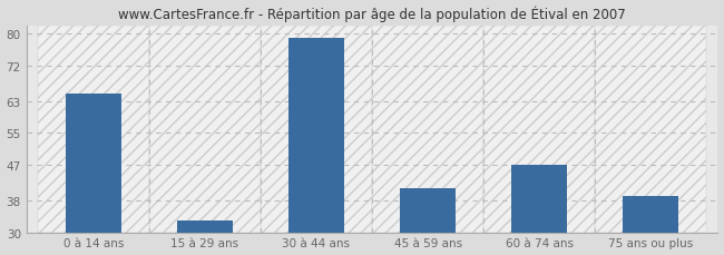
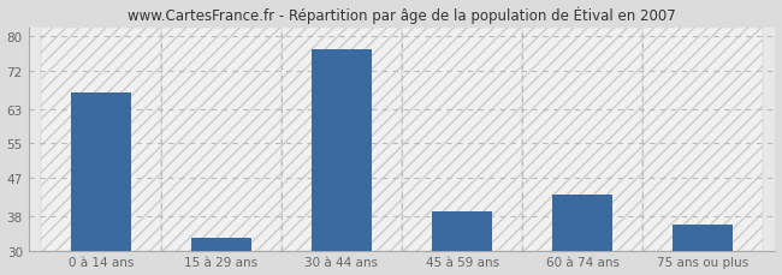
0 à 14 ans: 65 -> 67
30 à 44 ans: 79 -> 77
45 à 59 ans: 41 -> 39
60 à 74 ans: 47 -> 43
75 ans ou plus: 39 -> 36
